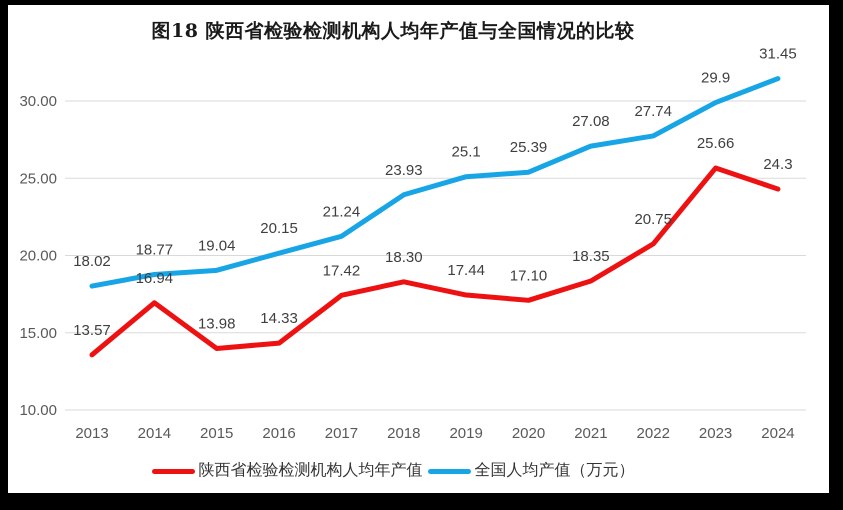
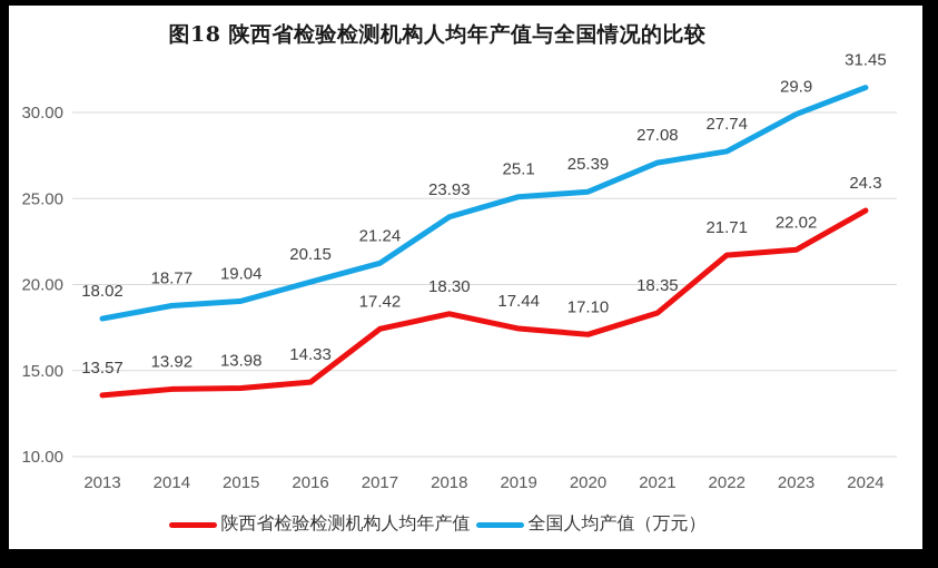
陕西省检验检测机构人均年产值/2014: 16.94 -> 13.92
陕西省检验检测机构人均年产值/2022: 20.75 -> 21.71
陕西省检验检测机构人均年产值/2023: 25.66 -> 22.02
